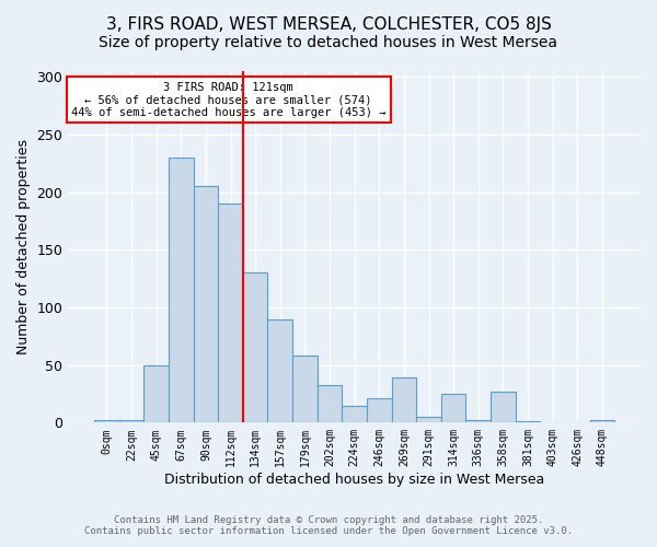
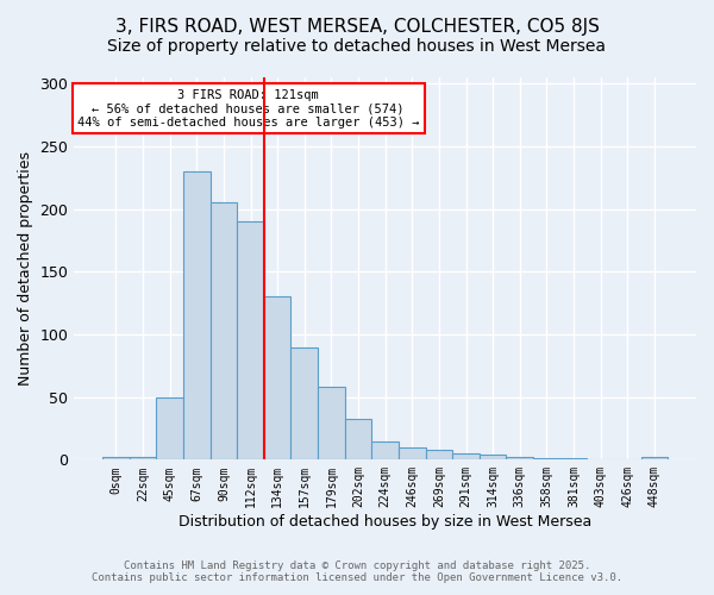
246sqm: 21 -> 10
269sqm: 39 -> 8
314sqm: 25 -> 4
358sqm: 27 -> 1
